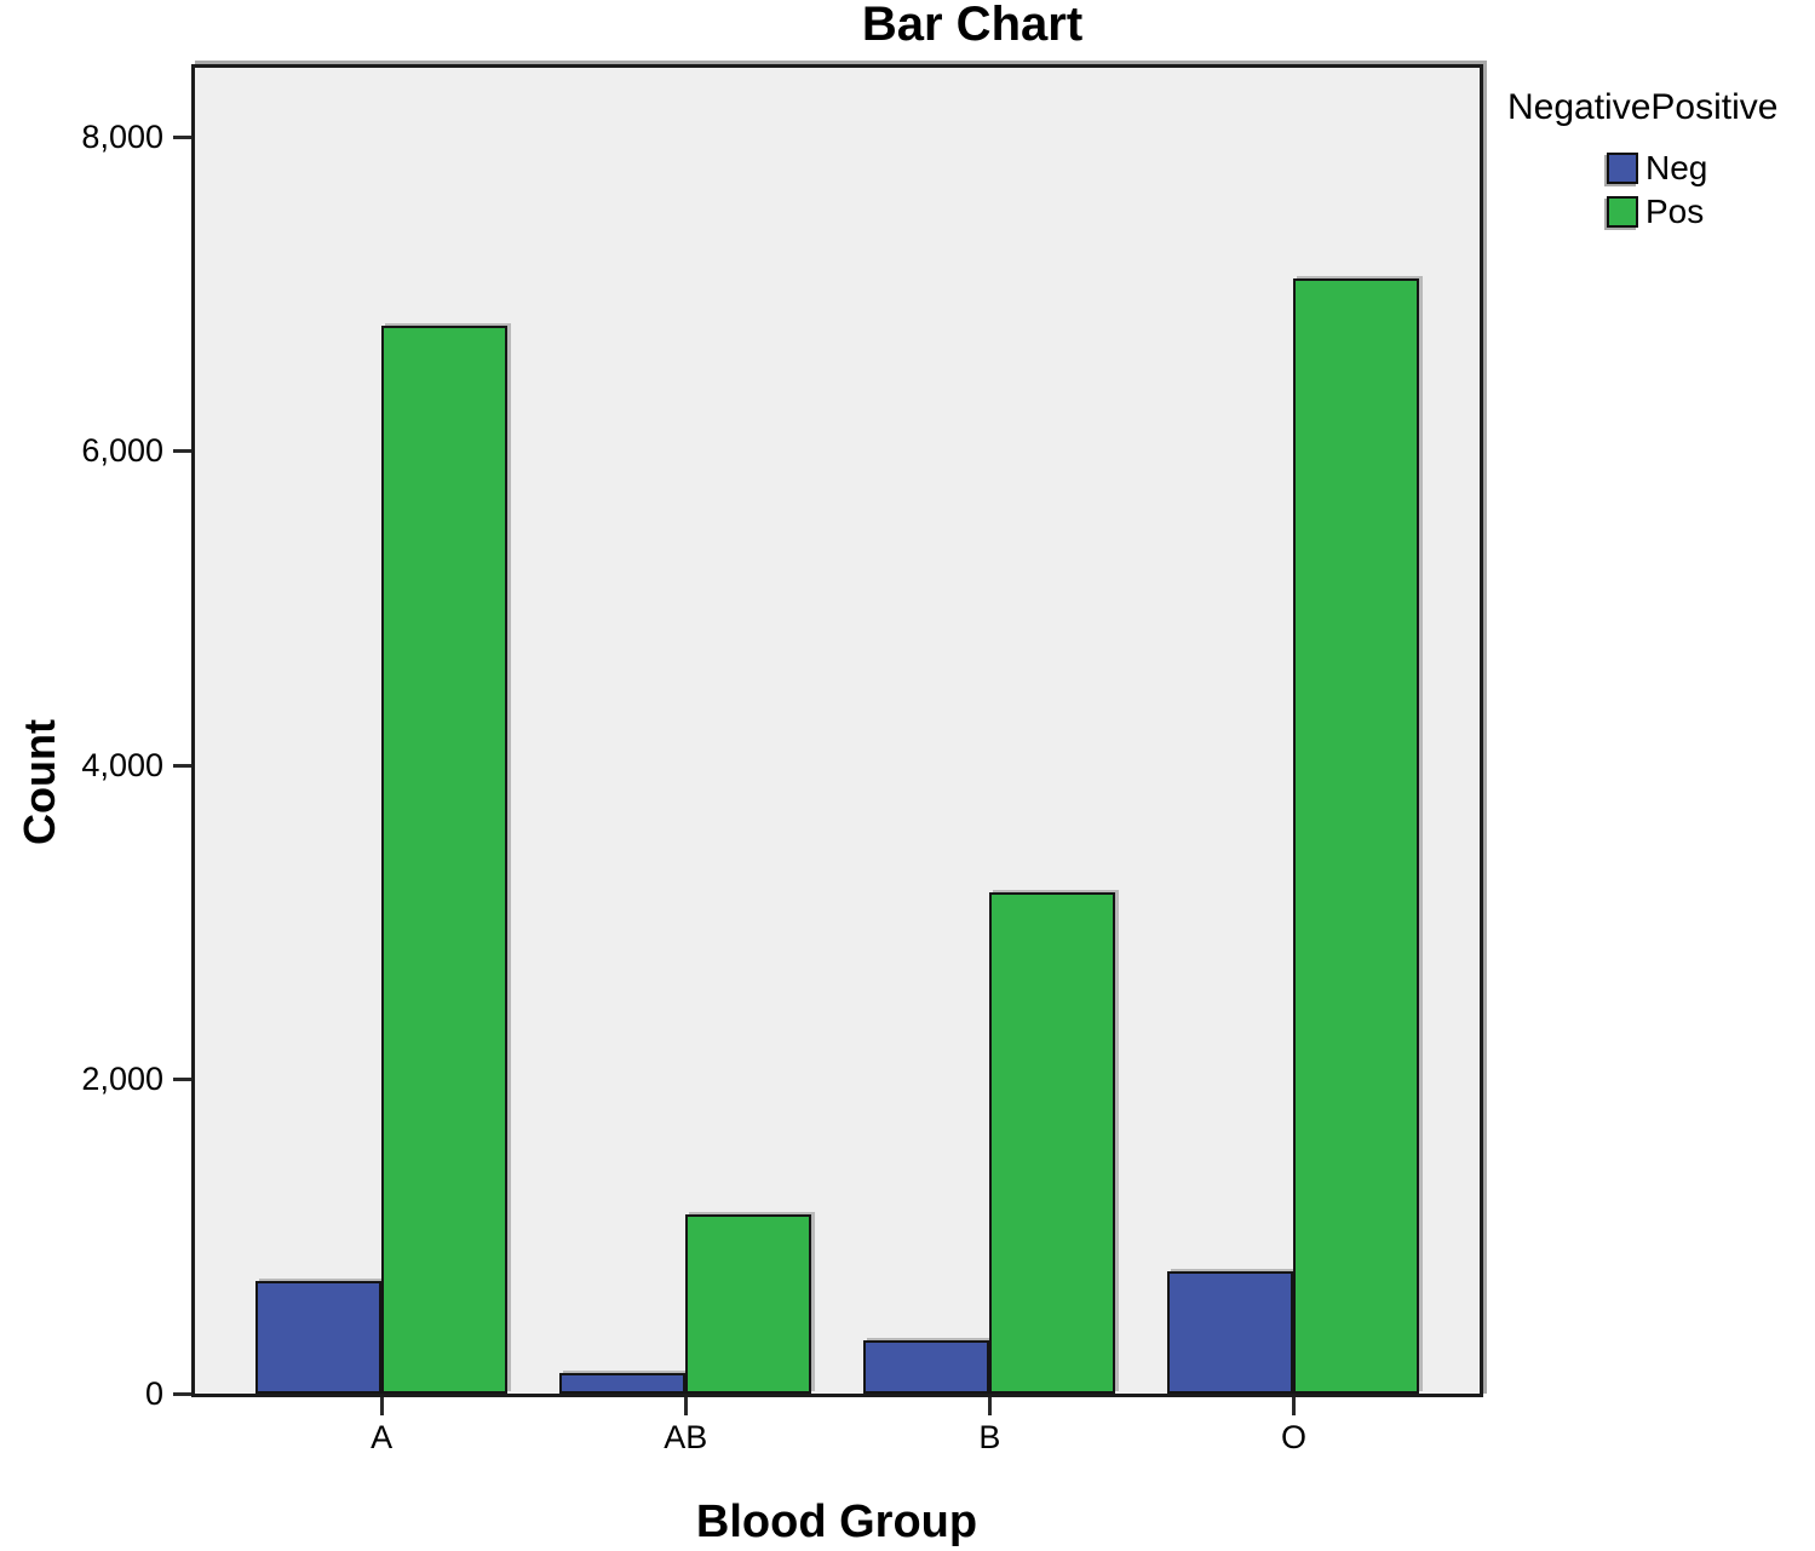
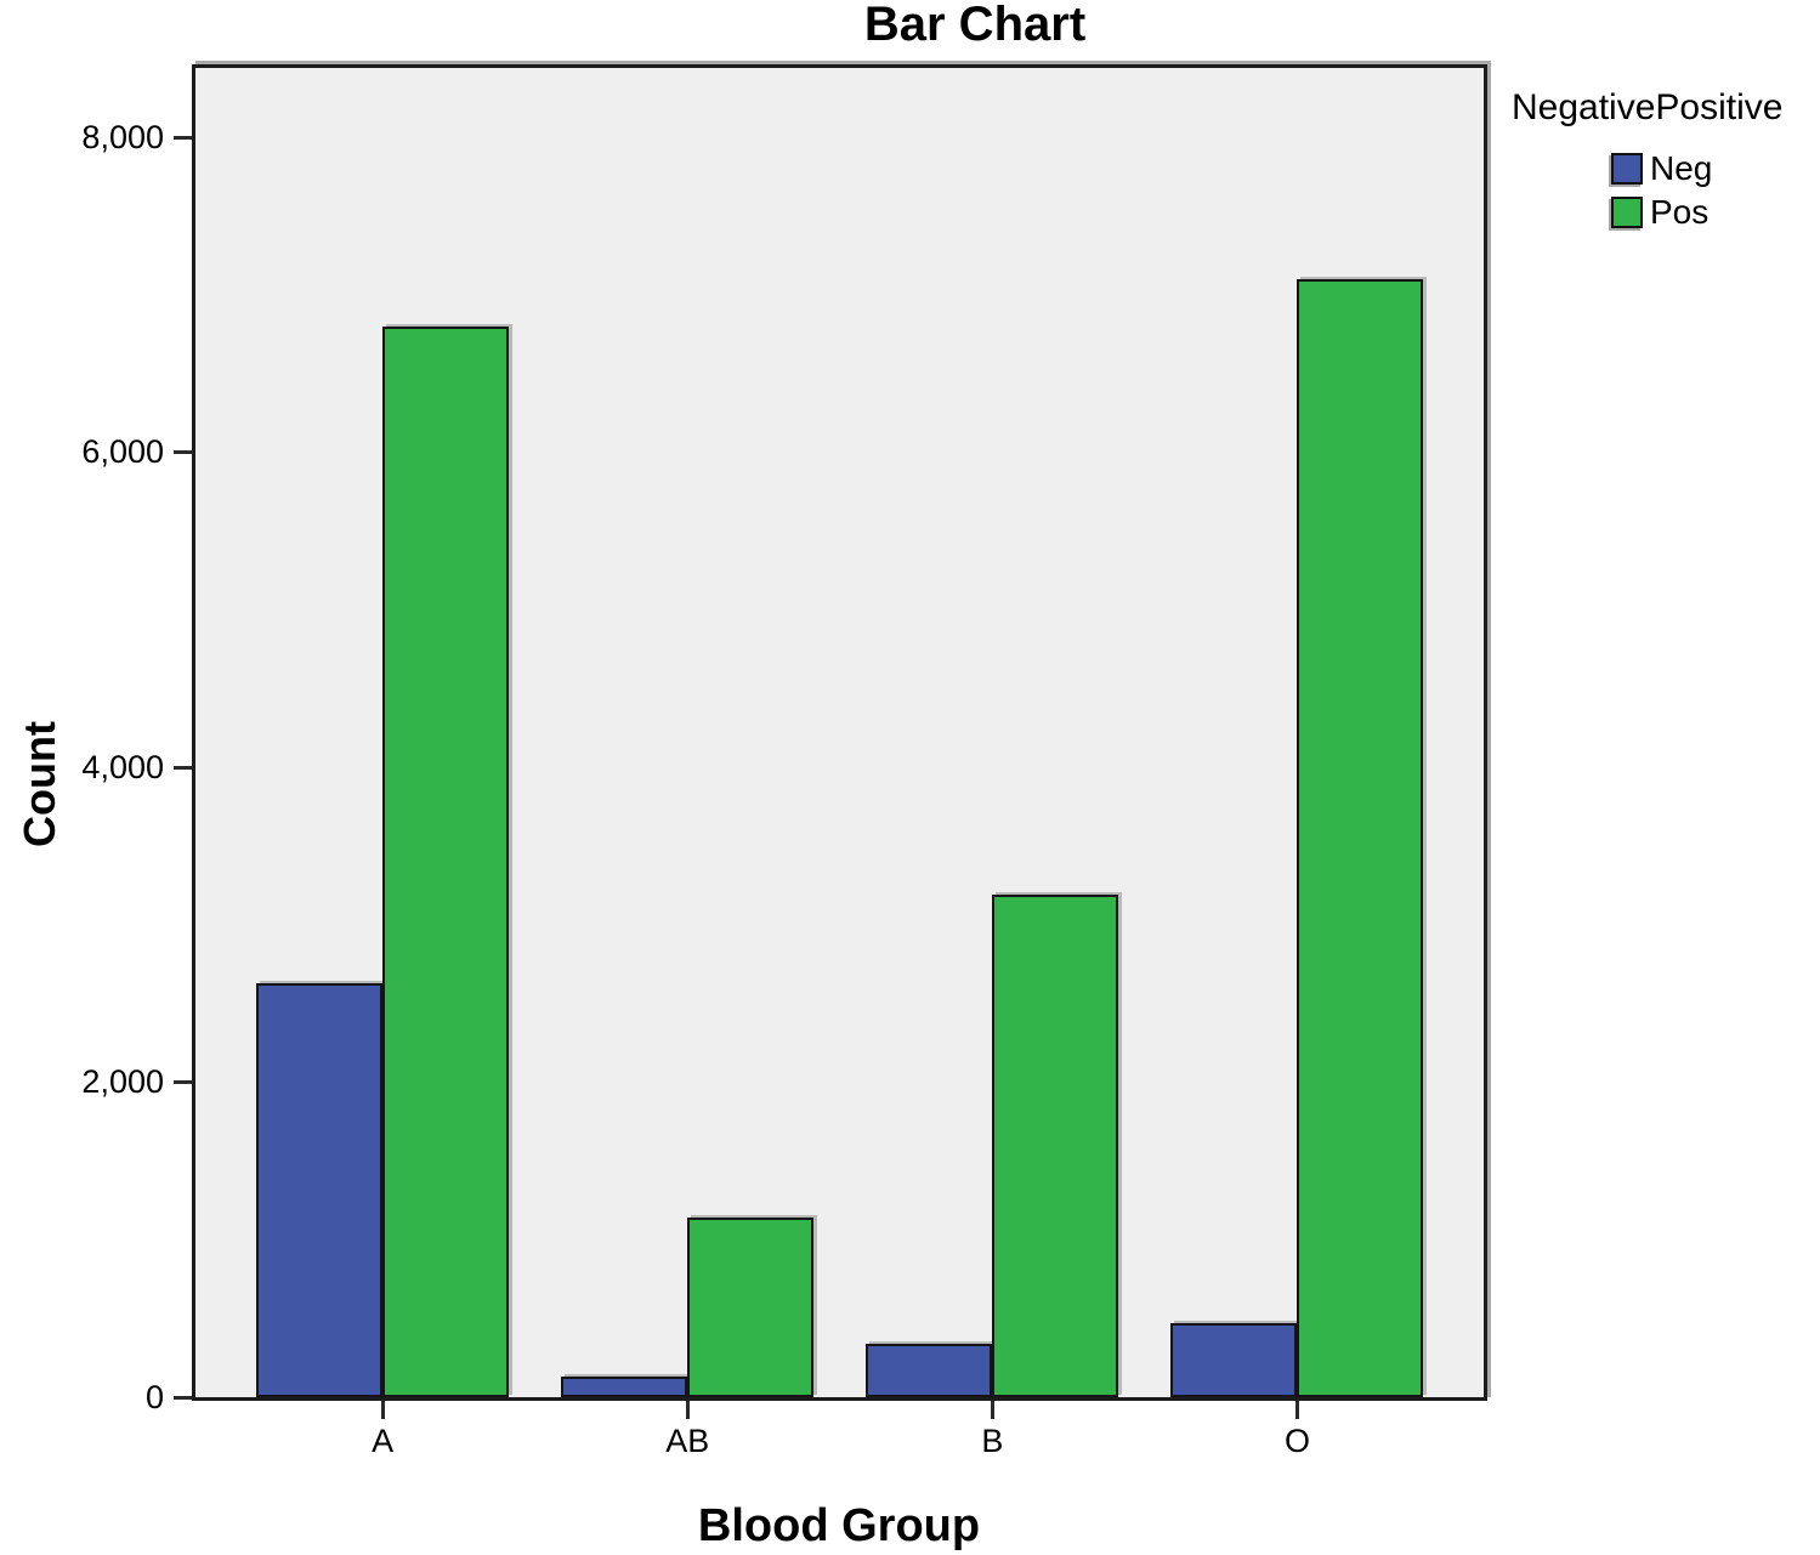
Neg/A: 720 -> 2630
Neg/O: 780 -> 470
